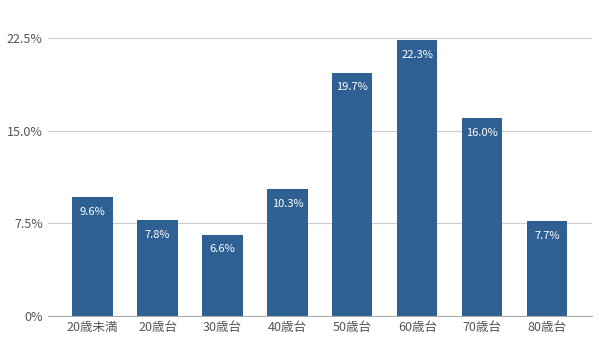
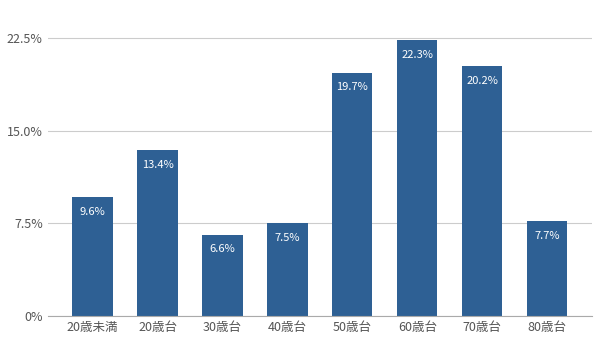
20歳台: 7.8% -> 13.4%
40歳台: 10.3% -> 7.5%
70歳台: 16.0% -> 20.2%
